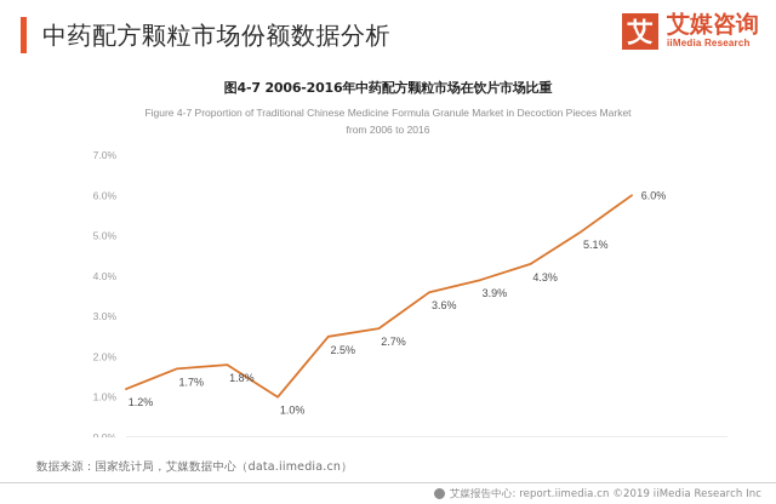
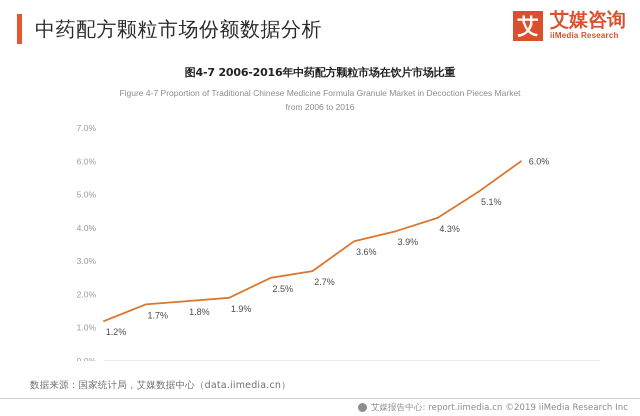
2009: 1.0% -> 1.9%
